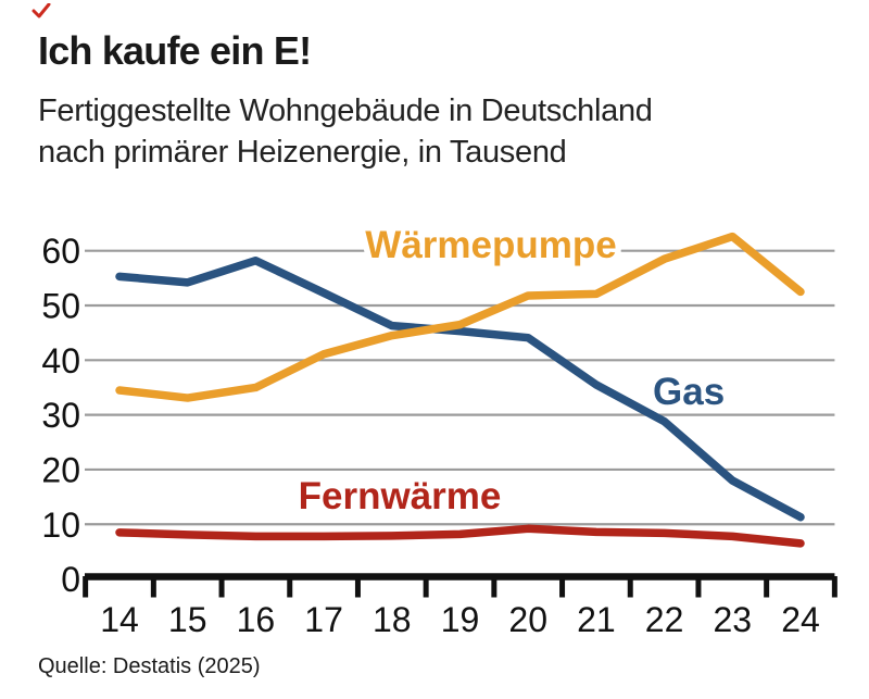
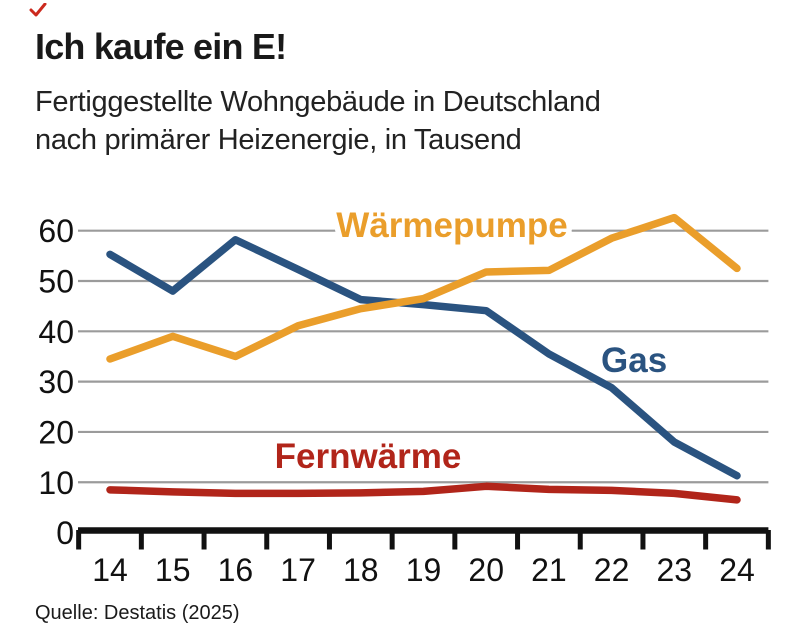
Wärmepumpe/15: 33 -> 39
Gas/15: 54 -> 48
